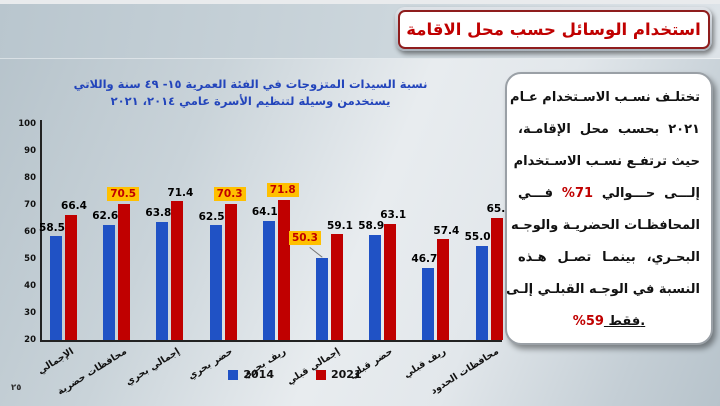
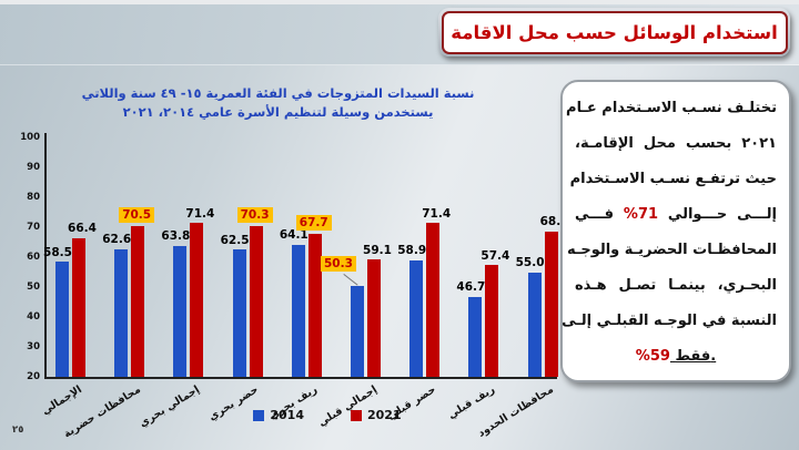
2021/ريف بحري: 71.8 -> 67.7
2021/حضر قبلي: 63.1 -> 71.4
2021/محافظات الحدود: 65.3 -> 68.7
